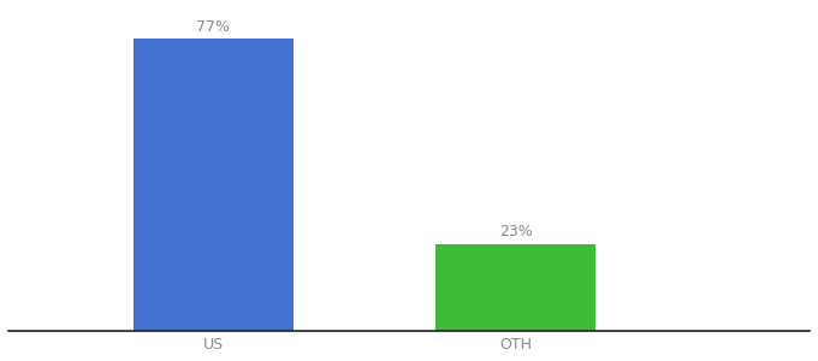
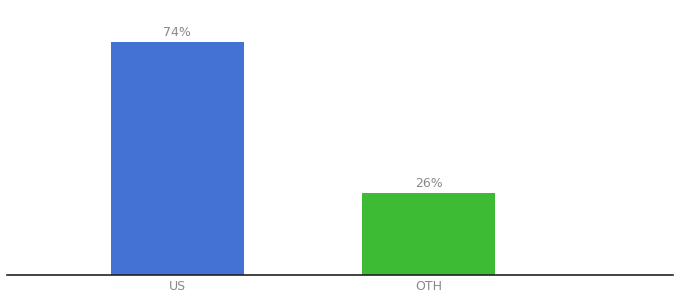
US: 77% -> 74%
OTH: 23% -> 26%
